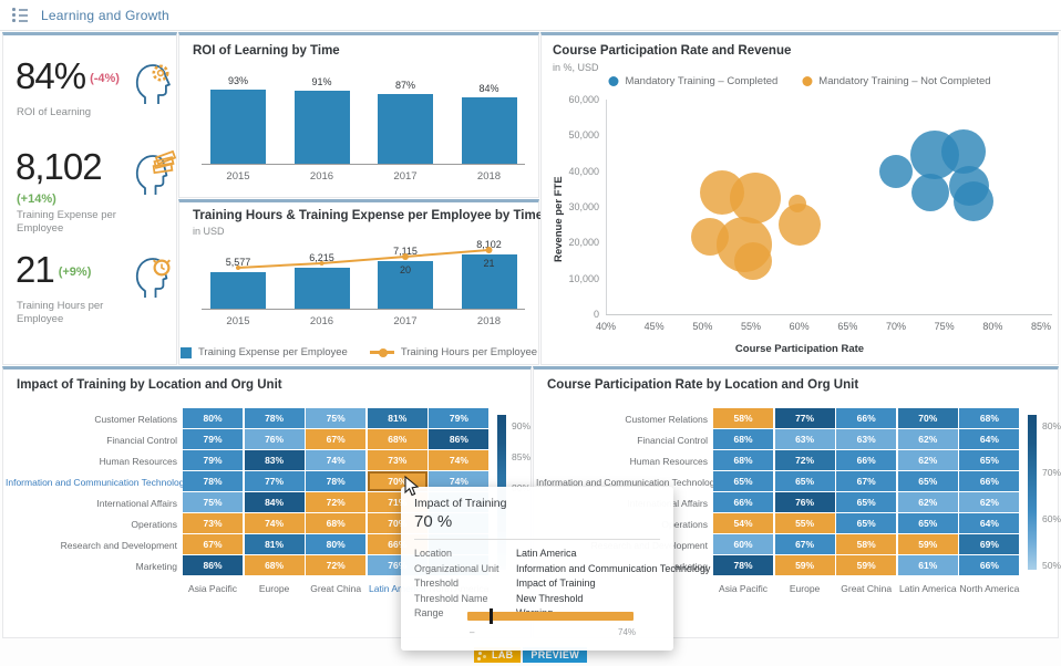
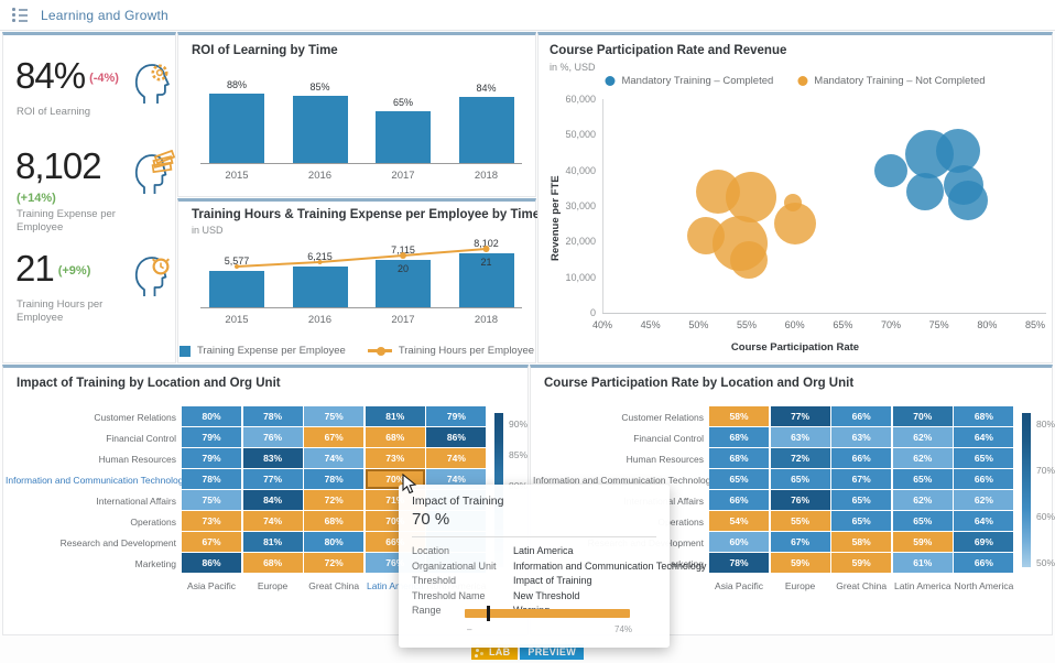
ROI of Learning by Time/2015: 93% -> 88%
ROI of Learning by Time/2016: 91% -> 85%
ROI of Learning by Time/2017: 87% -> 65%
